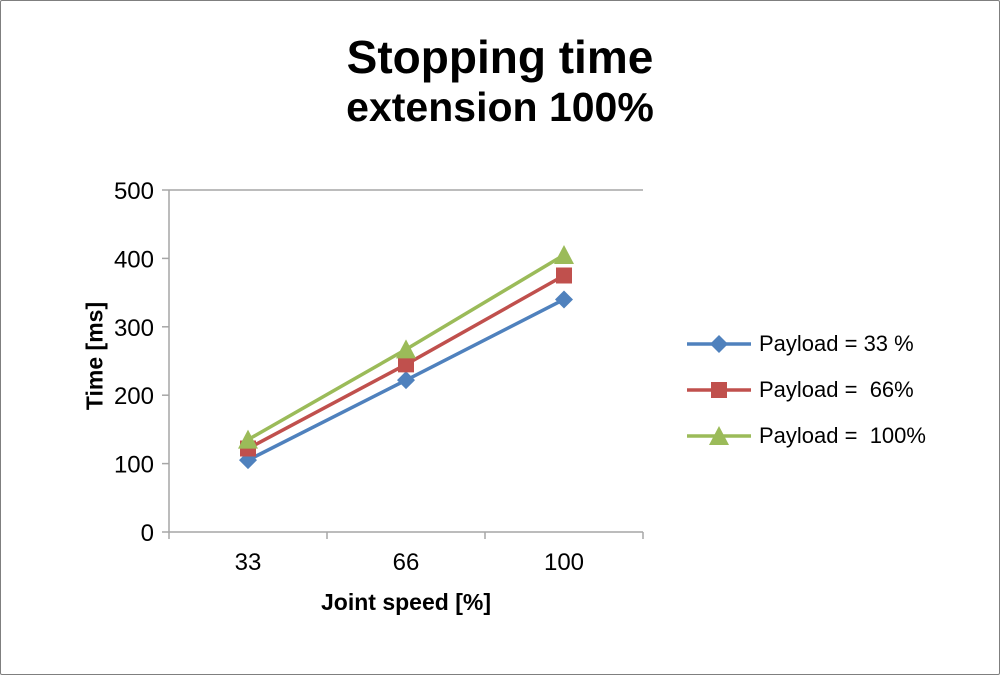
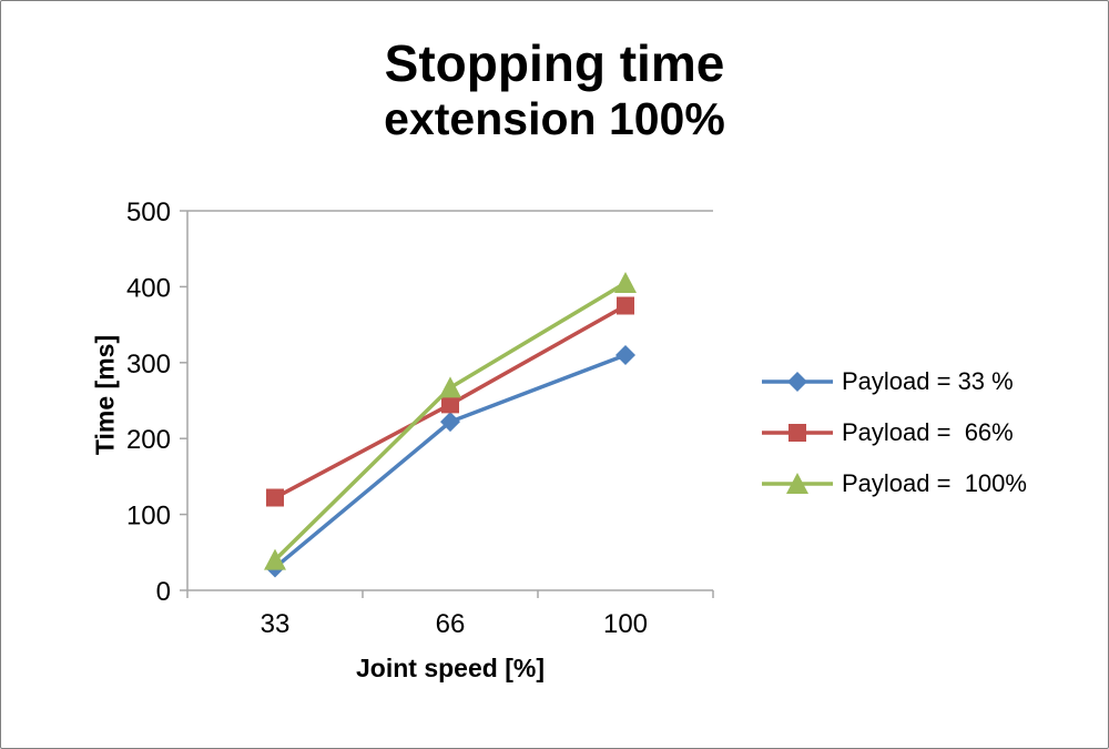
Payload = 33 %/33: 100 -> 30
Payload = 100%/33: 140 -> 40
Payload = 33 %/100: 340 -> 310
